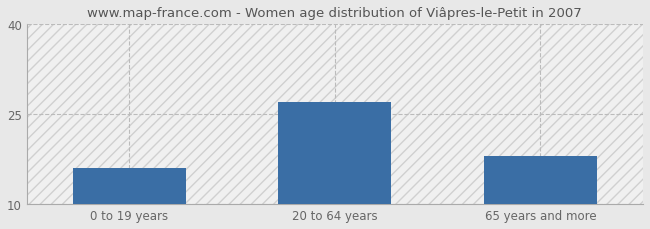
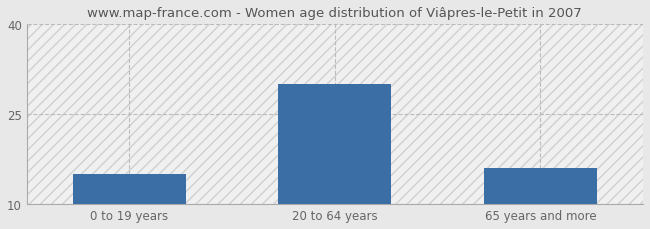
0 to 19 years: 16 -> 15
20 to 64 years: 27 -> 30
65 years and more: 18 -> 16
